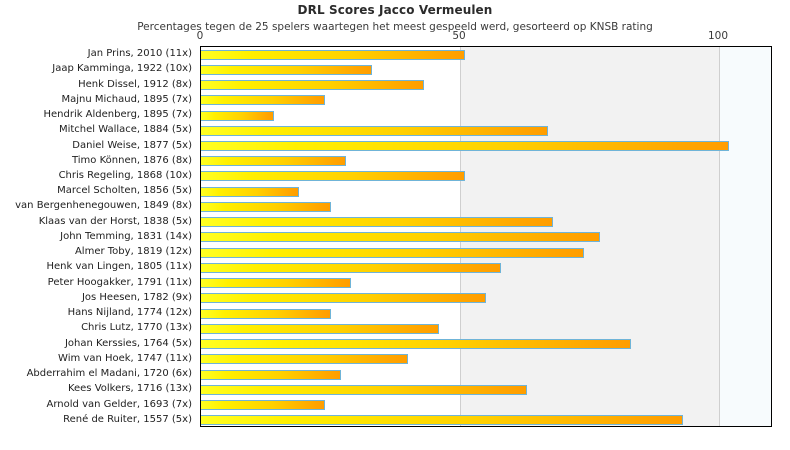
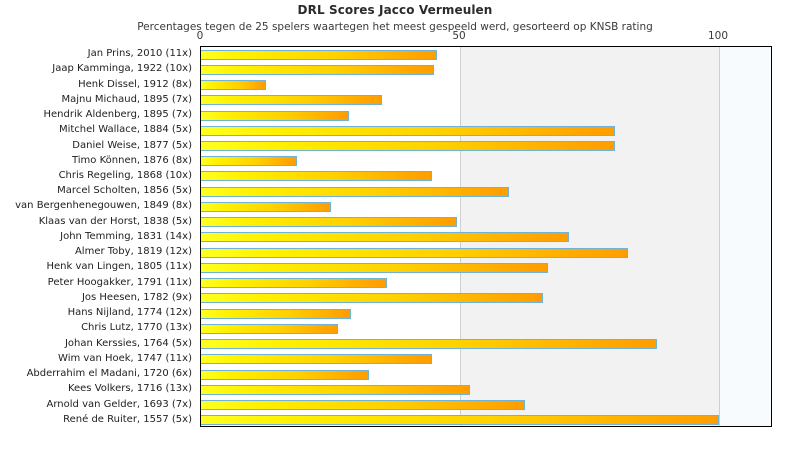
Jan Prins, 2010 (11x): 51 -> 46
Jaap Kamminga, 1922 (10x): 33 -> 45
Henk Dissel, 1912 (8x): 43 -> 12
Majnu Michaud, 1895 (7x): 24 -> 35
Hendrik Aldenberg, 1895 (7x): 14 -> 28
Mitchel Wallace, 1884 (5x): 67 -> 80
Daniel Weise, 1877 (5x): 102 -> 80
Timo Können, 1876 (8x): 28 -> 18
Chris Regeling, 1868 (10x): 51 -> 44
Marcel Scholten, 1856 (5x): 19 -> 60
Klaas van der Horst, 1838 (5x): 68 -> 50
John Temming, 1831 (14x): 77 -> 71
Almer Toby, 1819 (12x): 74 -> 82
Henk van Lingen, 1805 (11x): 58 -> 67
Peter Hoogakker, 1791 (11x): 29 -> 36
Jos Heesen, 1782 (9x): 55 -> 66
Hans Nijland, 1774 (12x): 25 -> 29
Chris Lutz, 1770 (13x): 46 -> 26
Johan Kerssies, 1764 (5x): 83 -> 88
Wim van Hoek, 1747 (11x): 40 -> 44
Abderrahim el Madani, 1720 (6x): 27 -> 32
Kees Volkers, 1716 (13x): 63 -> 52
Arnold van Gelder, 1693 (7x): 24 -> 62
René de Ruiter, 1557 (5x): 93 -> 100
